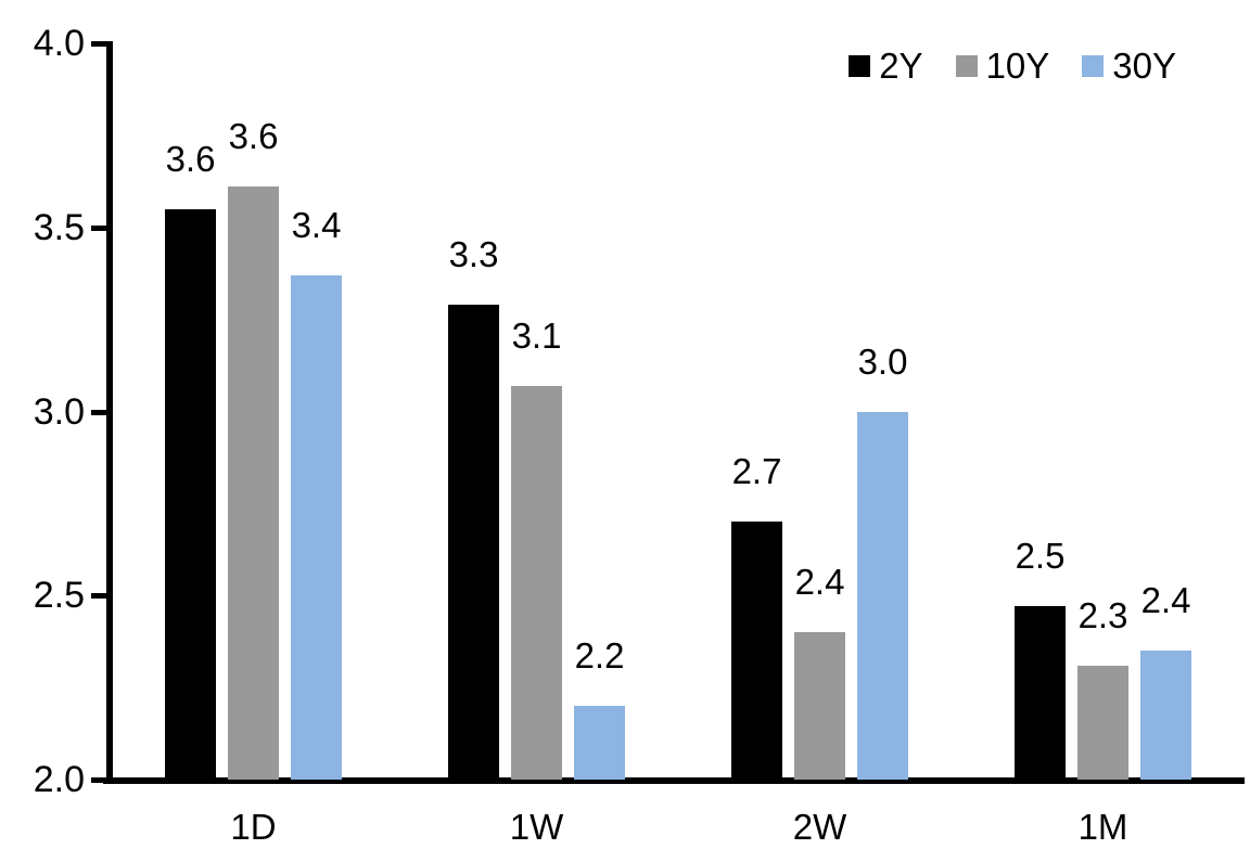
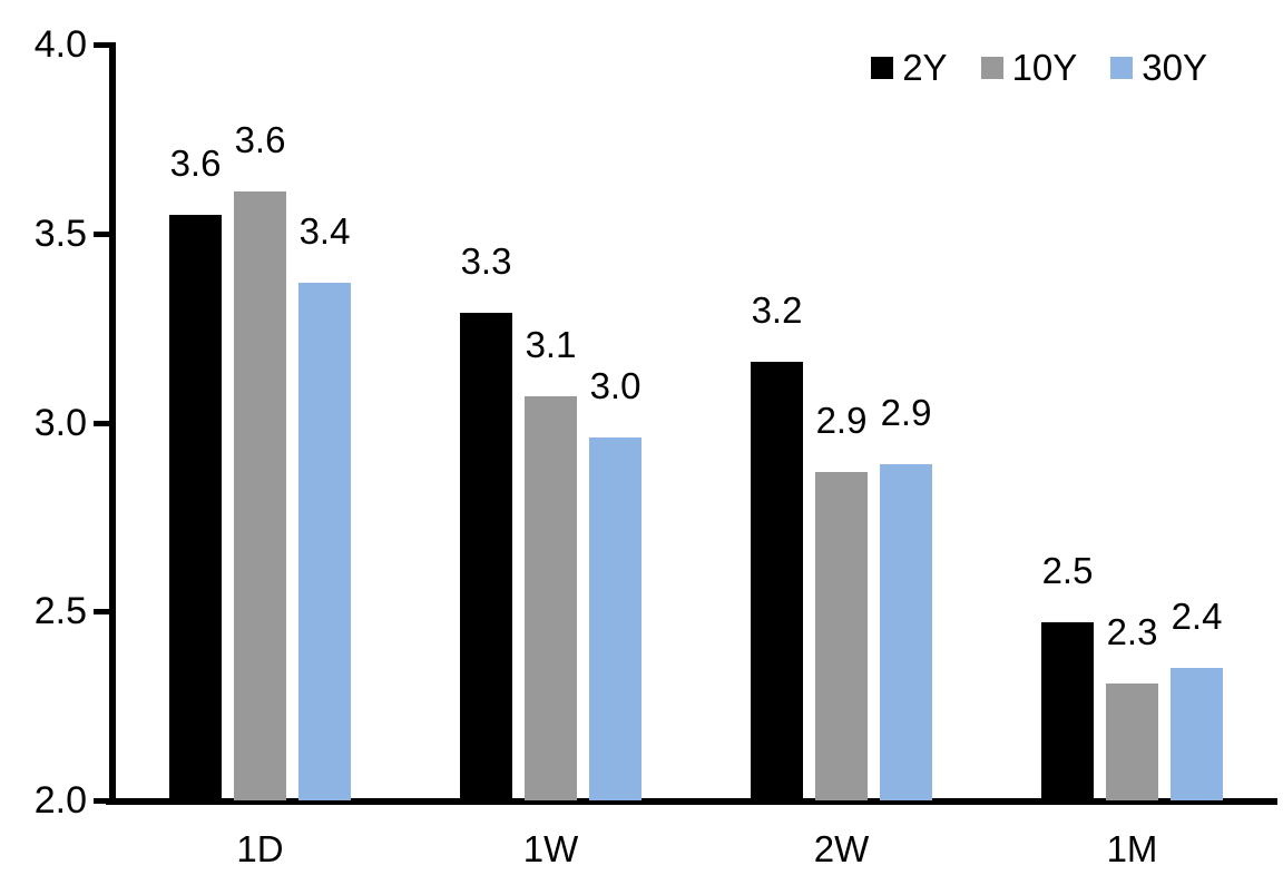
30Y/1W: 2.2 -> 3.0
2Y/2W: 2.7 -> 3.2
10Y/2W: 2.4 -> 2.9
30Y/2W: 3.0 -> 2.9
